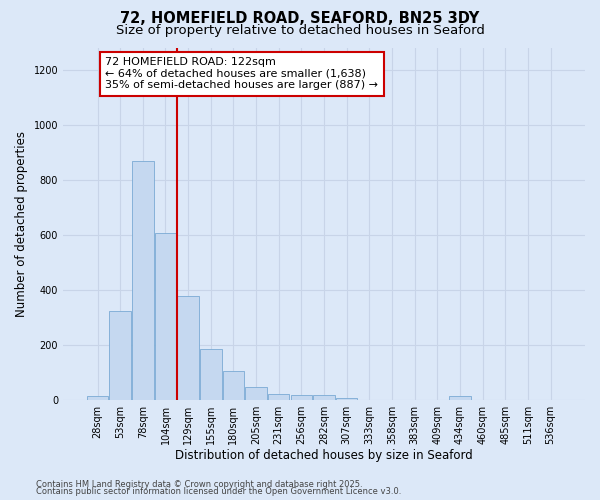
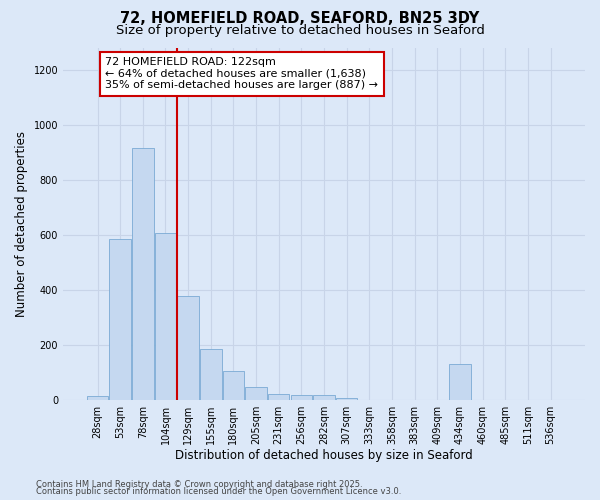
53sqm: 323 -> 585
78sqm: 868 -> 915
434sqm: 13 -> 130
